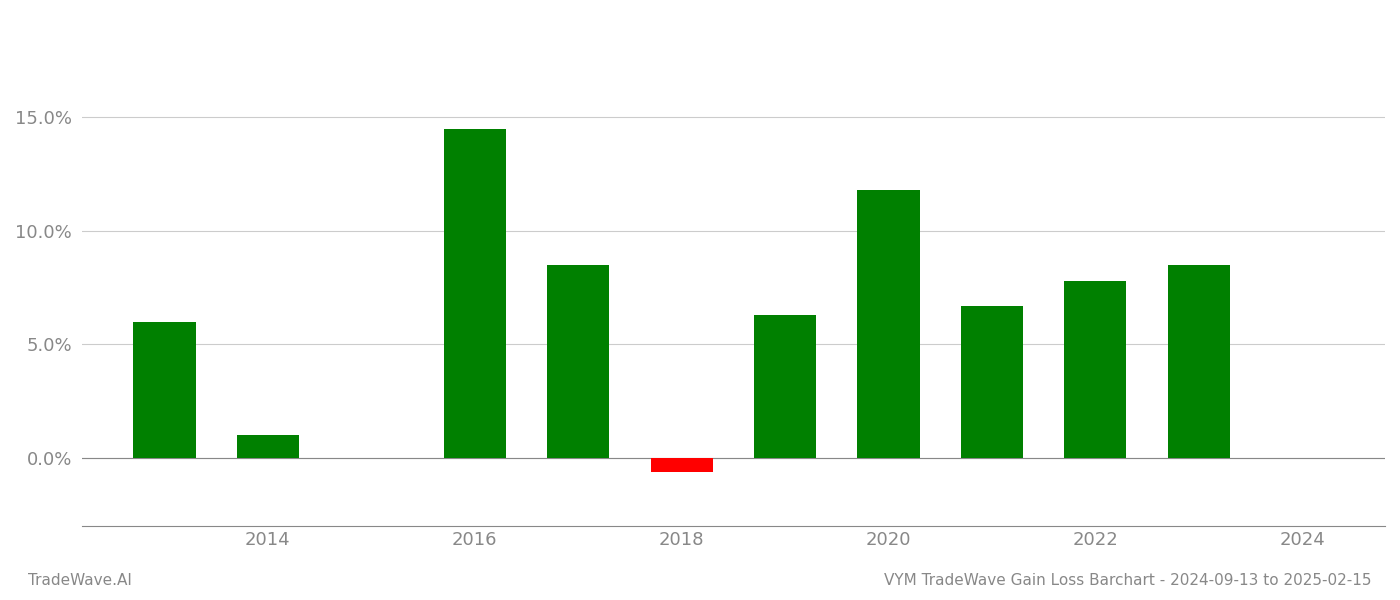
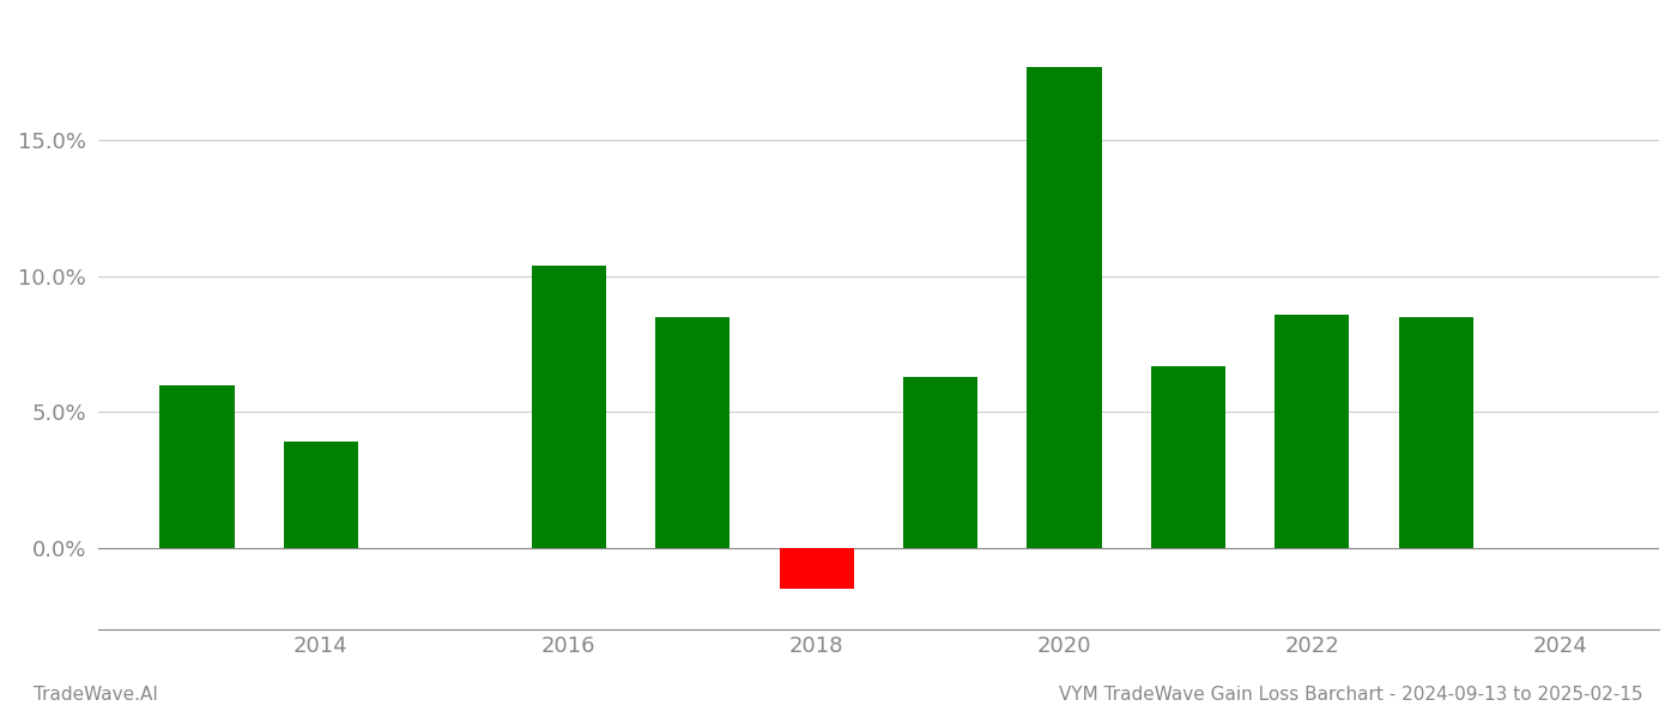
2014: 1.0% -> 3.9%
2016: 14.5% -> 10.4%
2018: -0.6% -> -1.5%
2020: 11.8% -> 17.7%
2022: 7.8% -> 8.6%
